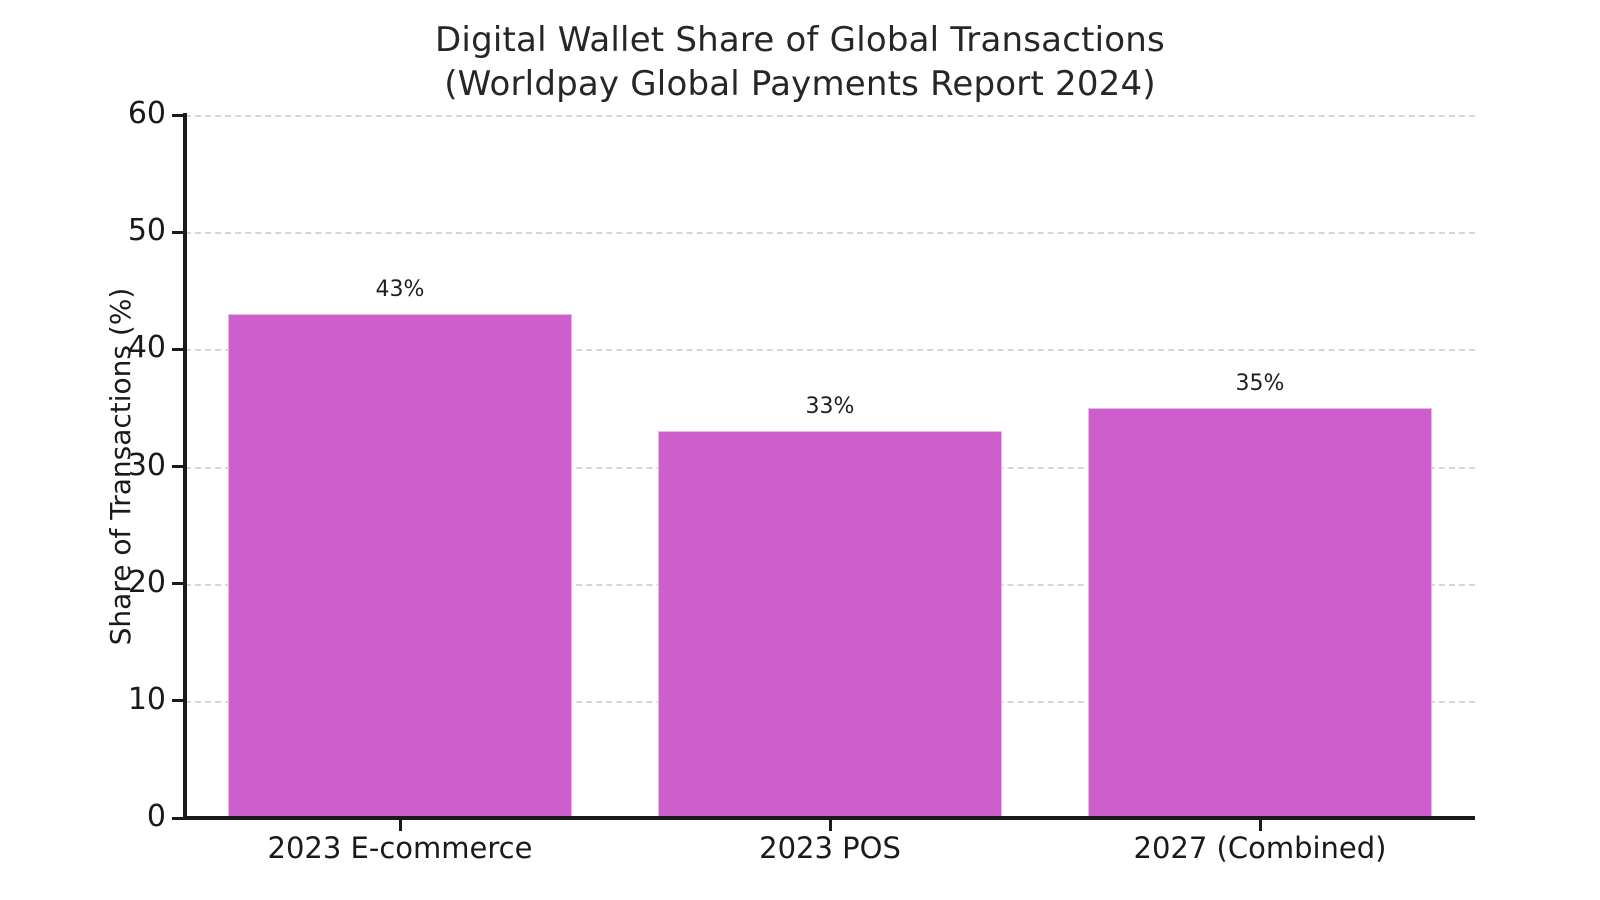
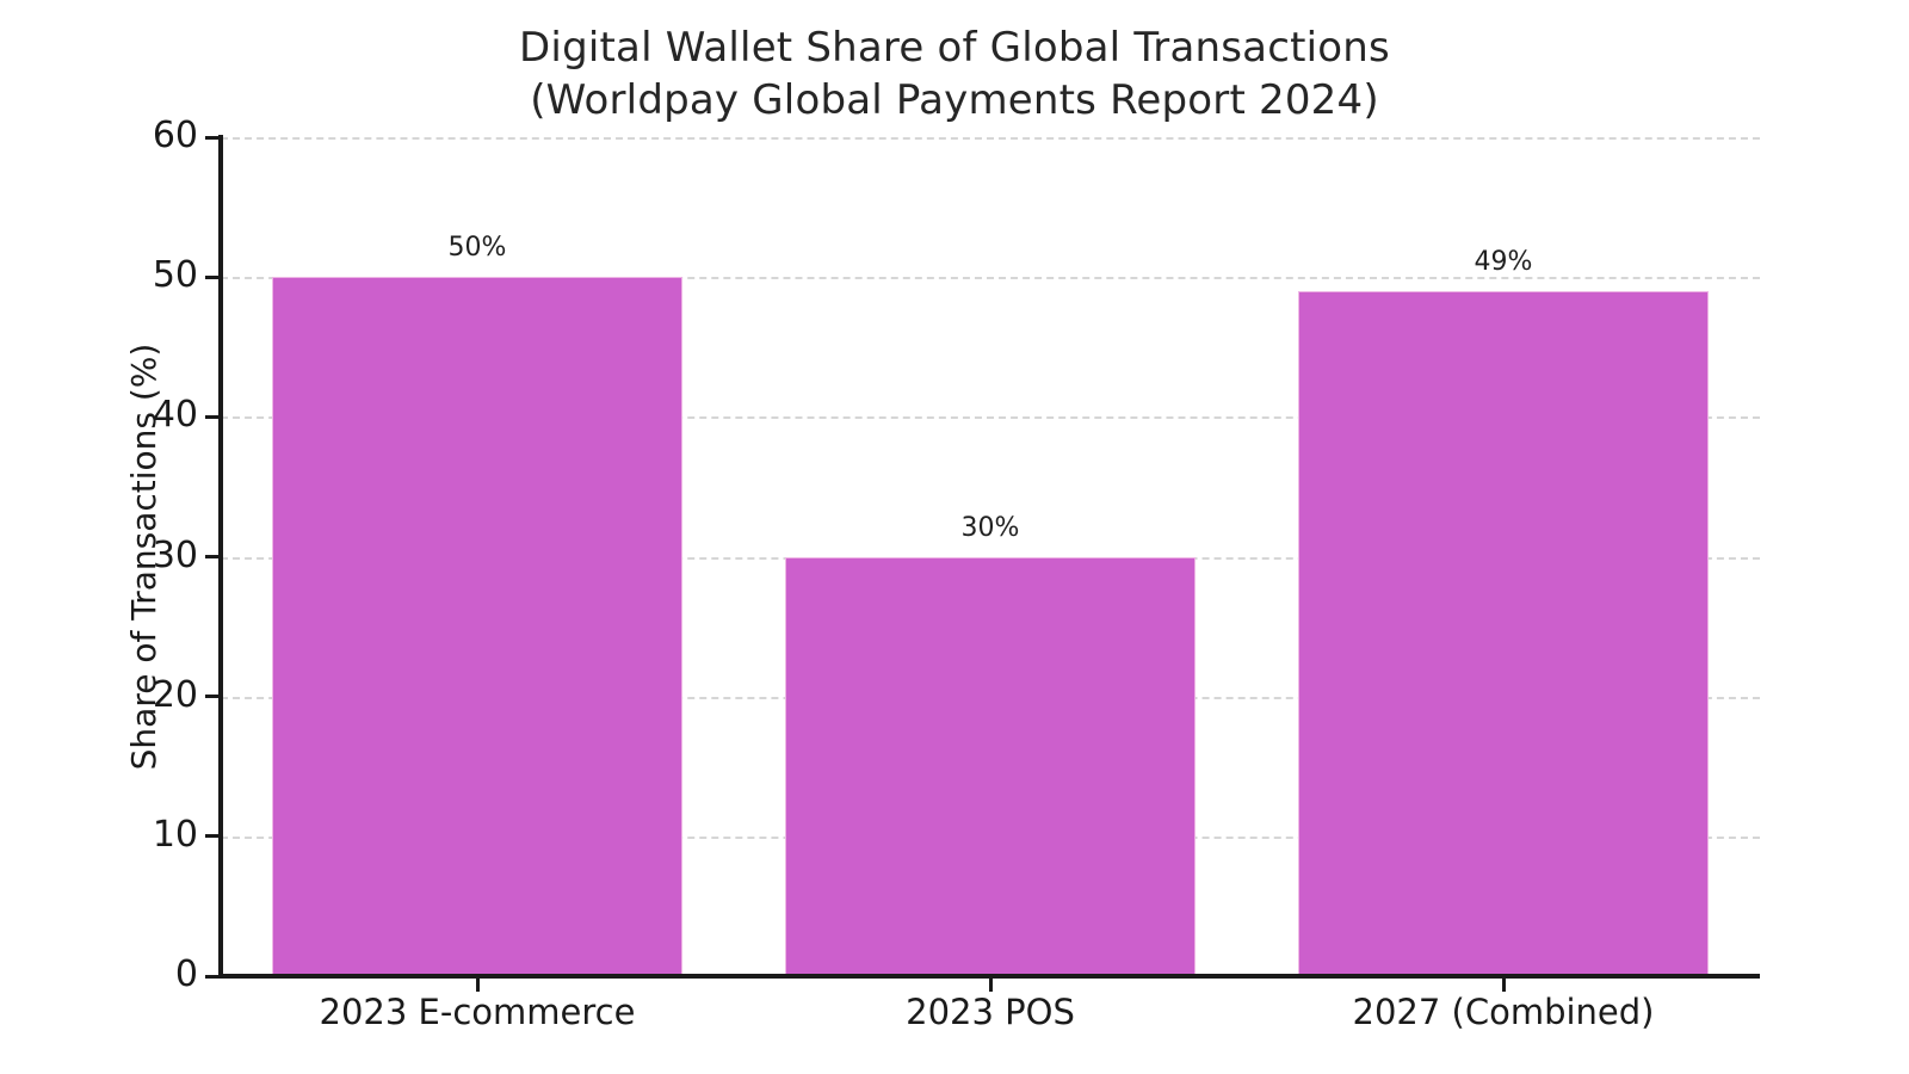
2023 E-commerce: 43% -> 50%
2023 POS: 33% -> 30%
2027 (Combined): 35% -> 49%
